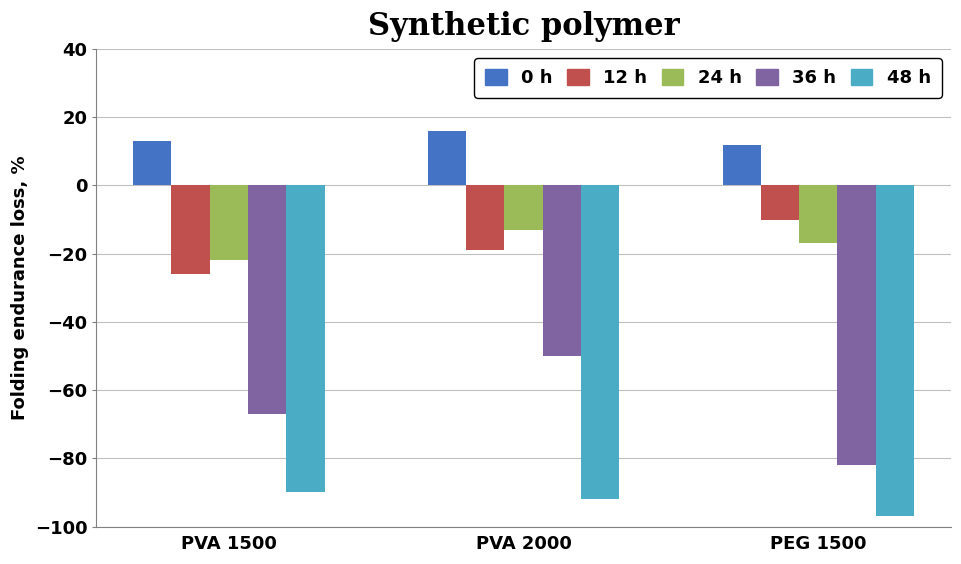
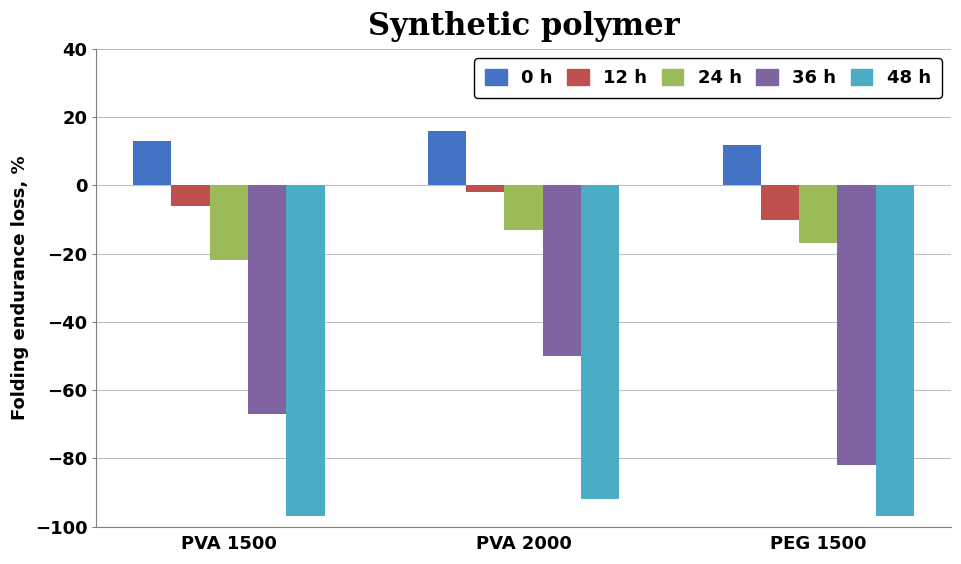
12 h/PVA 1500: -26 -> -6
48 h/PVA 1500: -90 -> -97
12 h/PVA 2000: -19 -> -2
